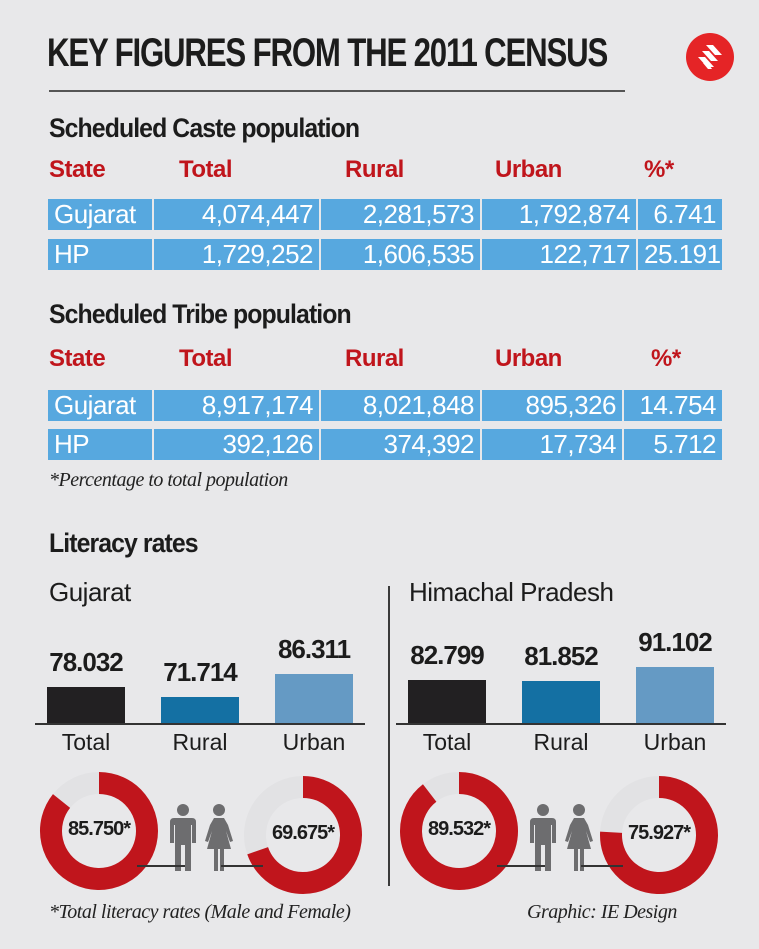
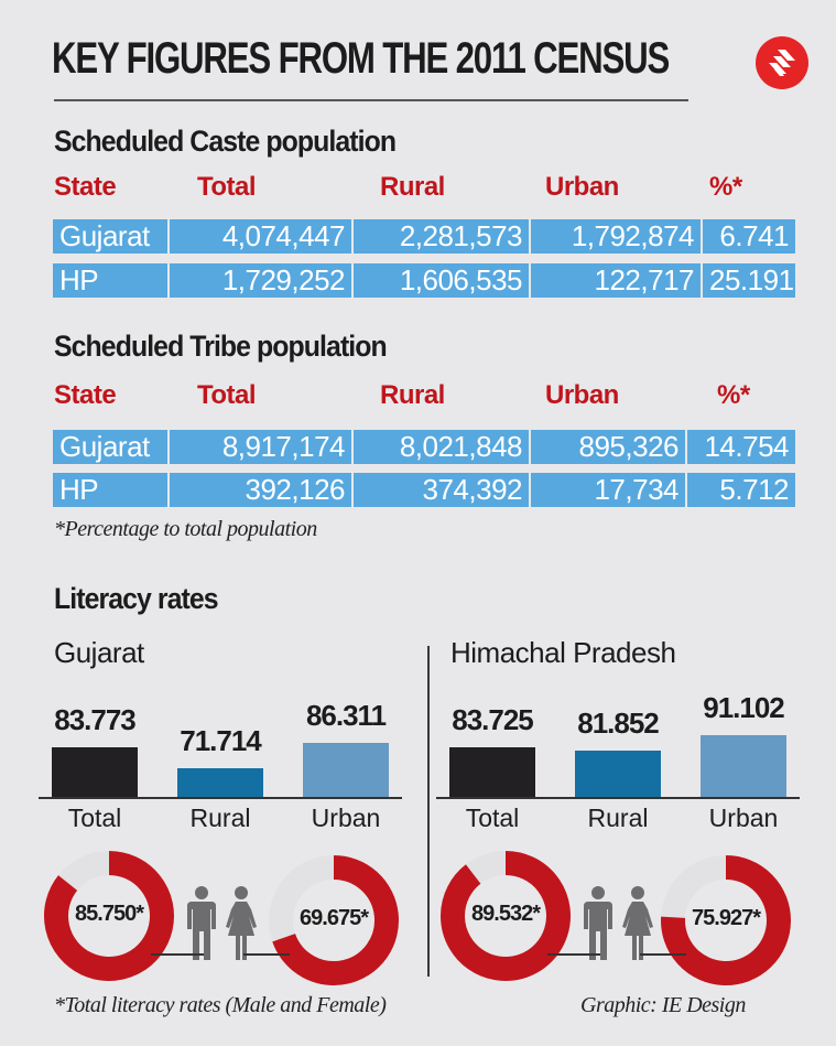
Gujarat/Total: 78.032 -> 83.773
Himachal Pradesh/Total: 82.799 -> 83.725
